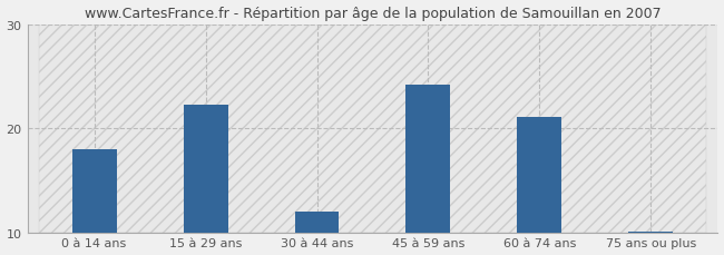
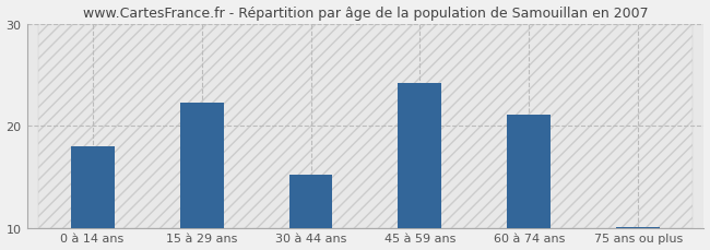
30 à 44 ans: 12.0 -> 15.2
